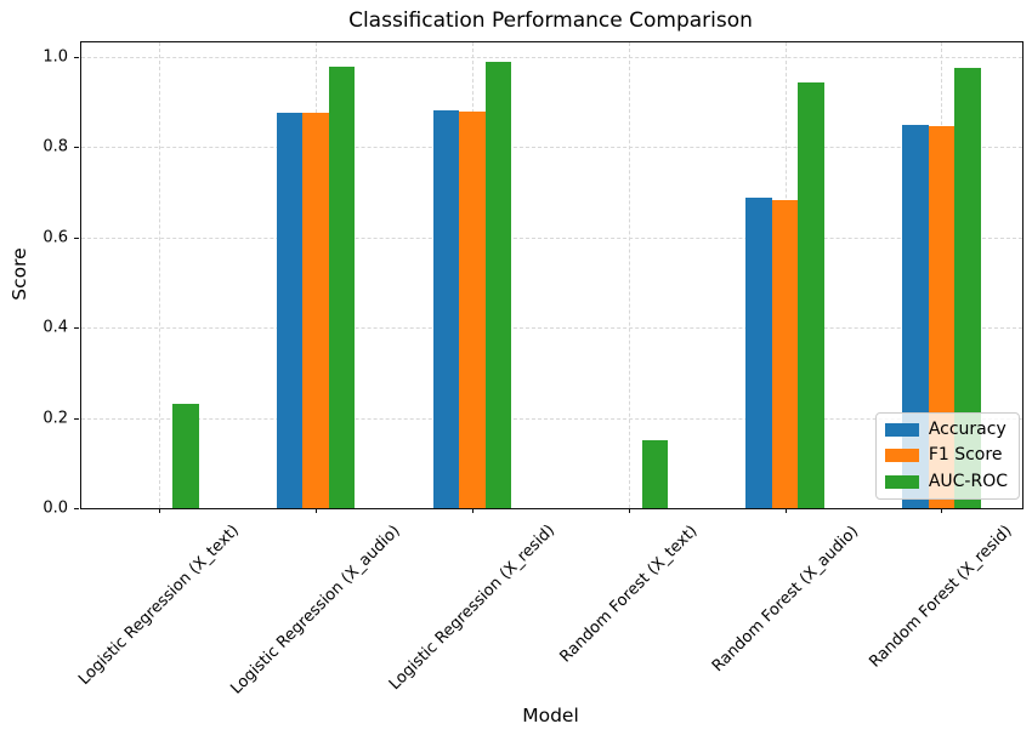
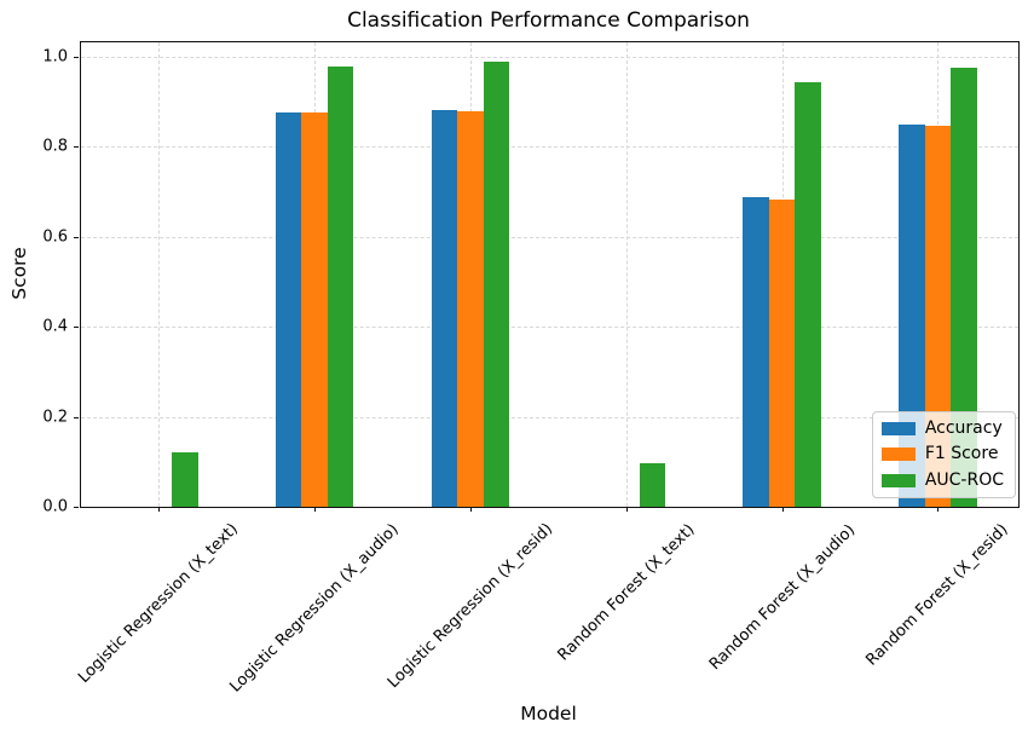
AUC-ROC/Logistic Regression (X_text): 0.23 -> 0.12
AUC-ROC/Random Forest (X_text): 0.15 -> 0.10
